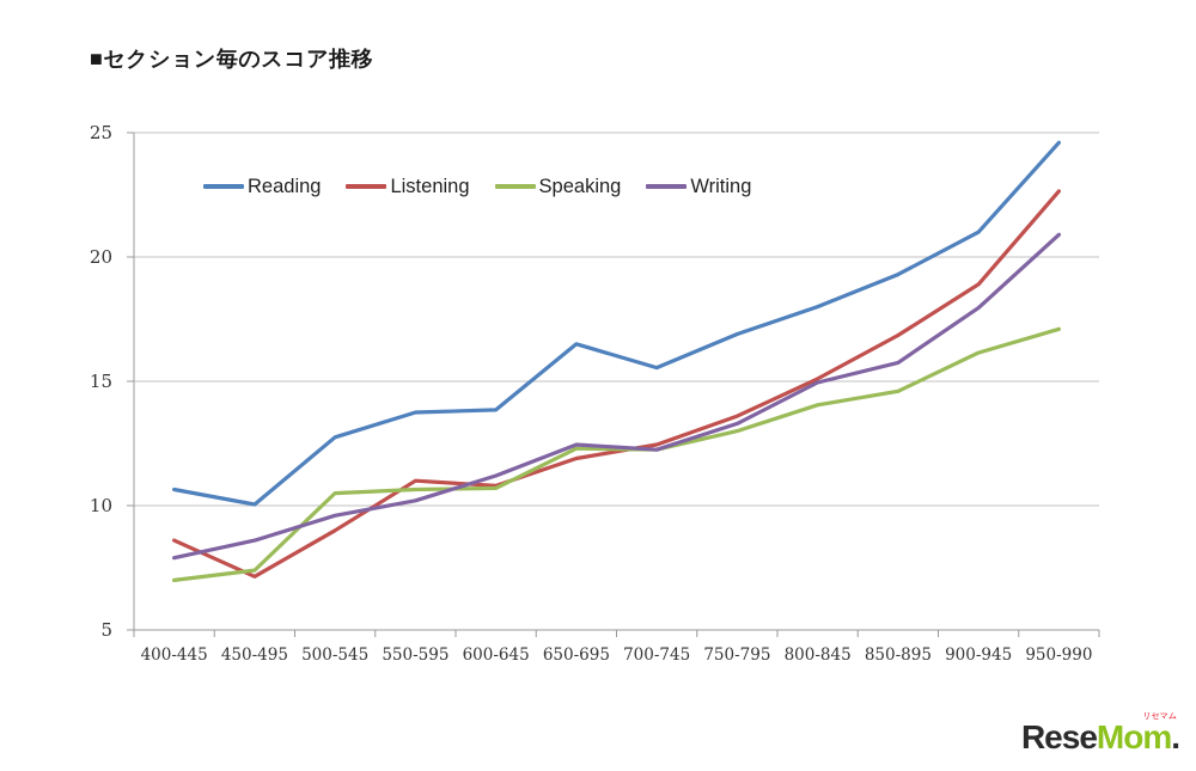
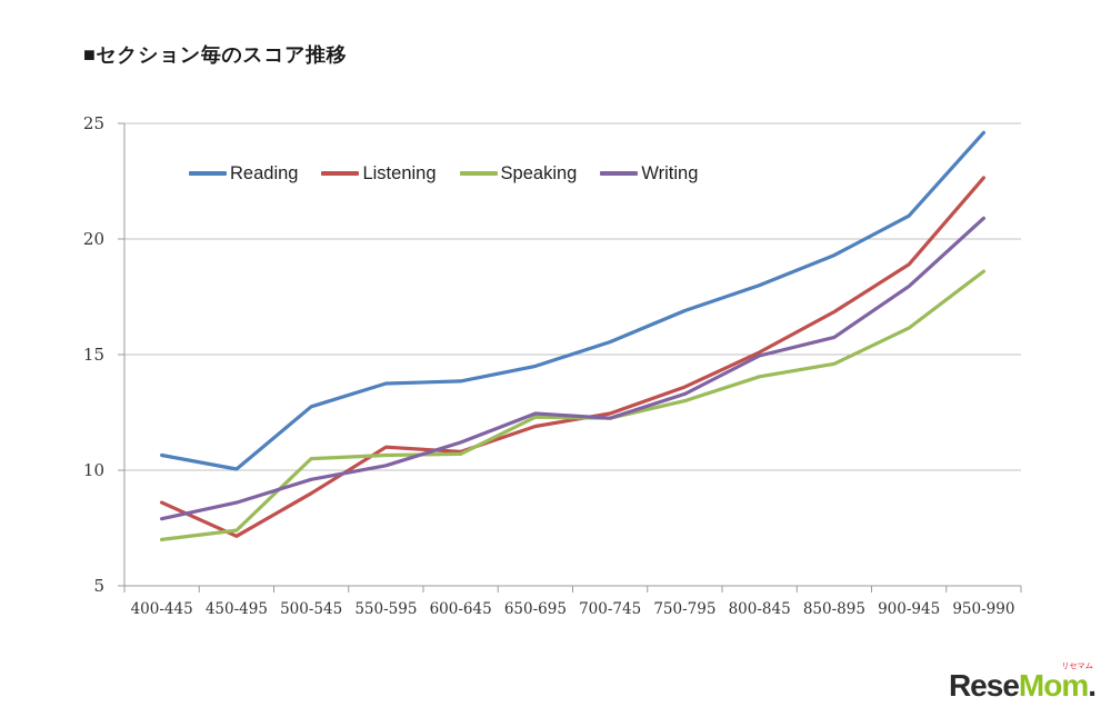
Reading/650-695: 16.5 -> 14.5
Speaking/950-990: 17.1 -> 18.6
